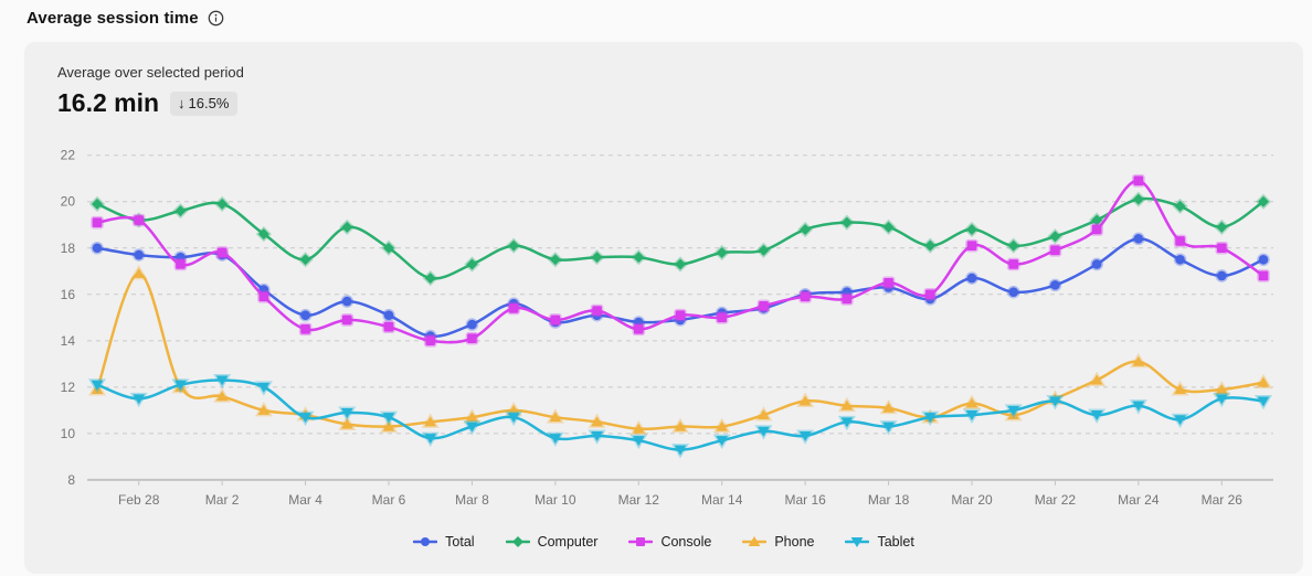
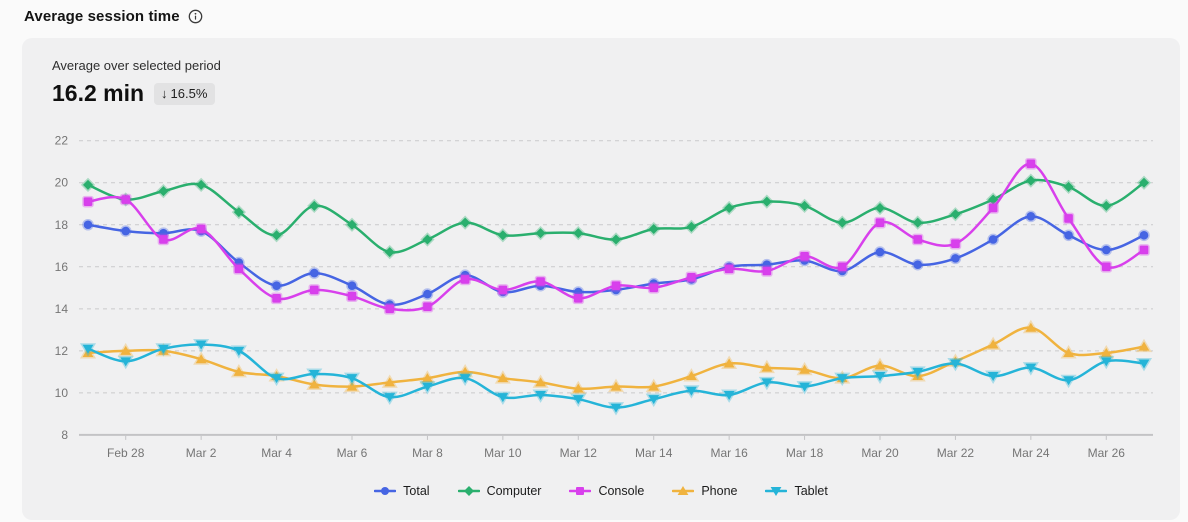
Phone/Feb 28: 16.9 -> 12.0
Console/Mar 22: 17.9 -> 17.1
Console/Mar 26: 18.0 -> 16.0
